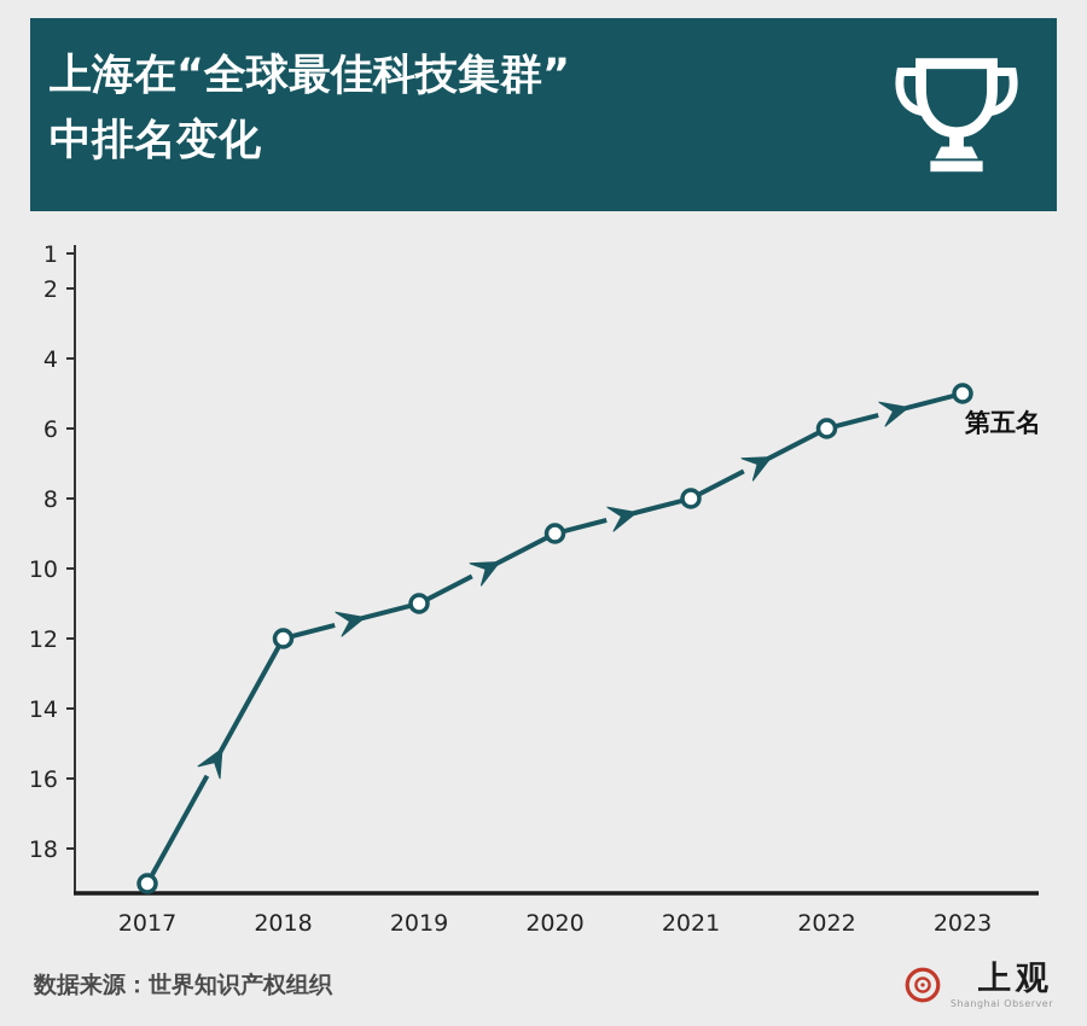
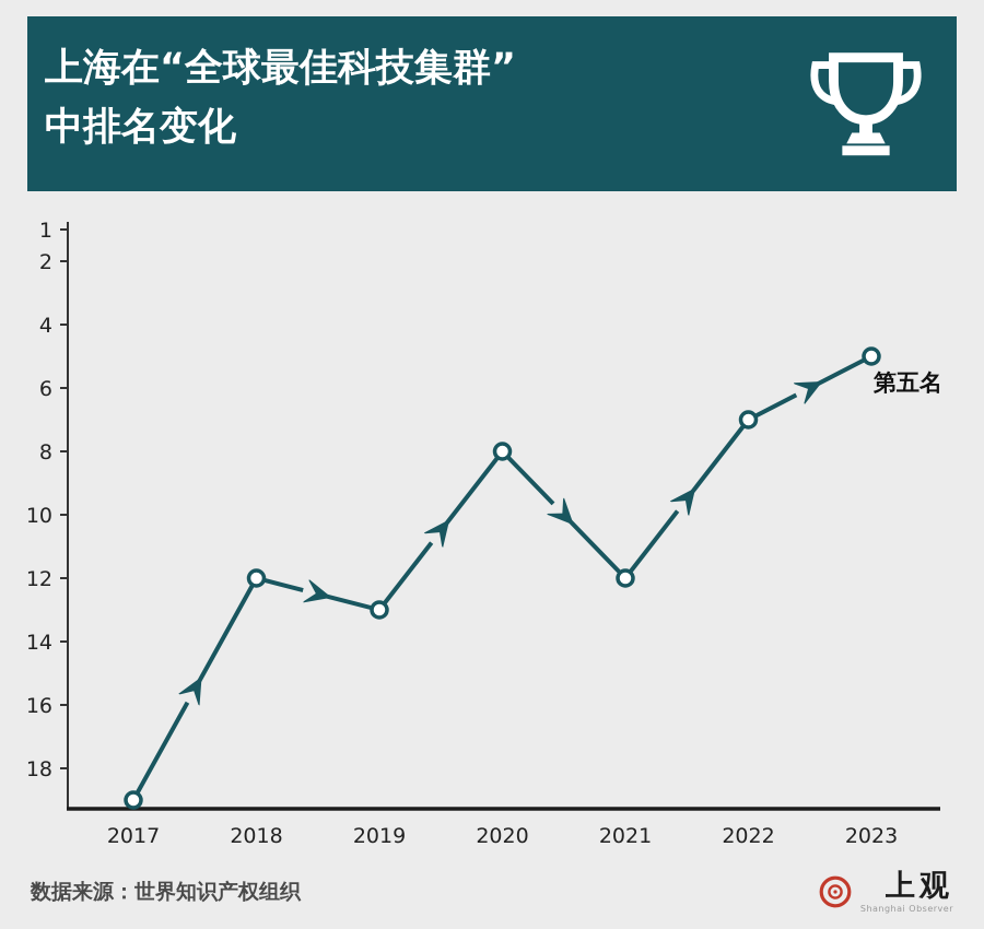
2019: 11 -> 13
2020: 9 -> 8
2021: 8 -> 12
2022: 6 -> 7
